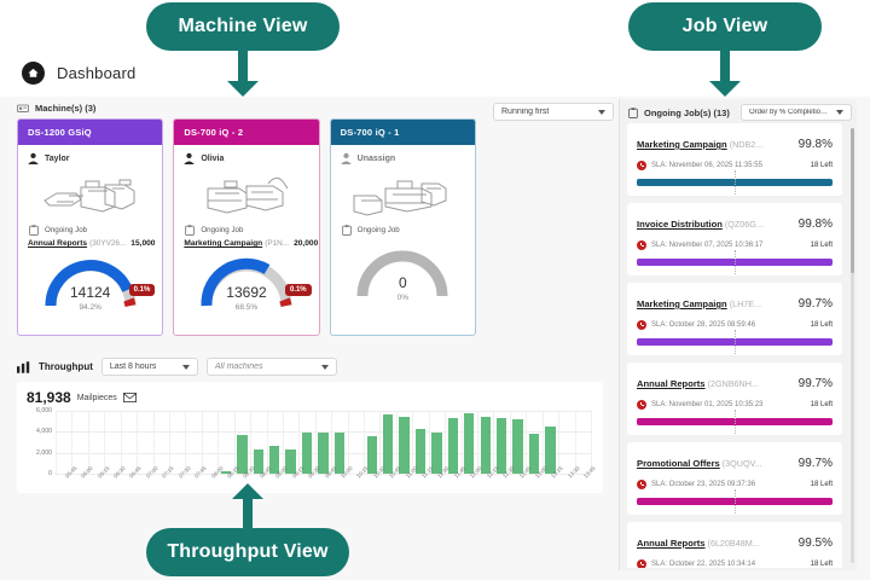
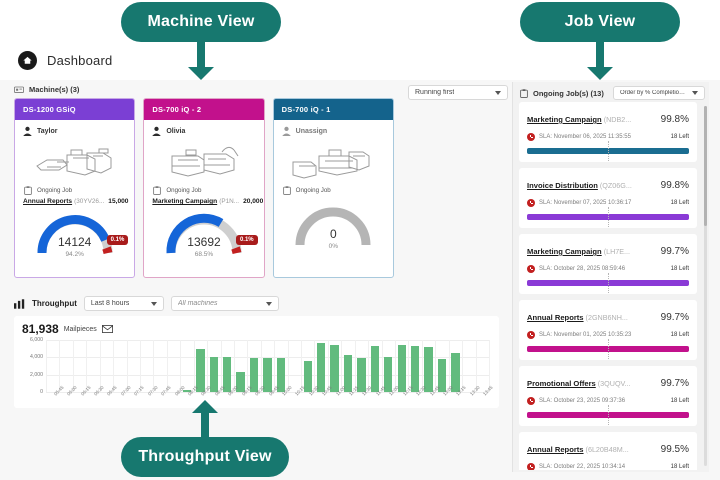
08:30: 4000 -> 5000
08:45: 2000 -> 4000
09:00: 3000 -> 4000
12:00: 6000 -> 4000
